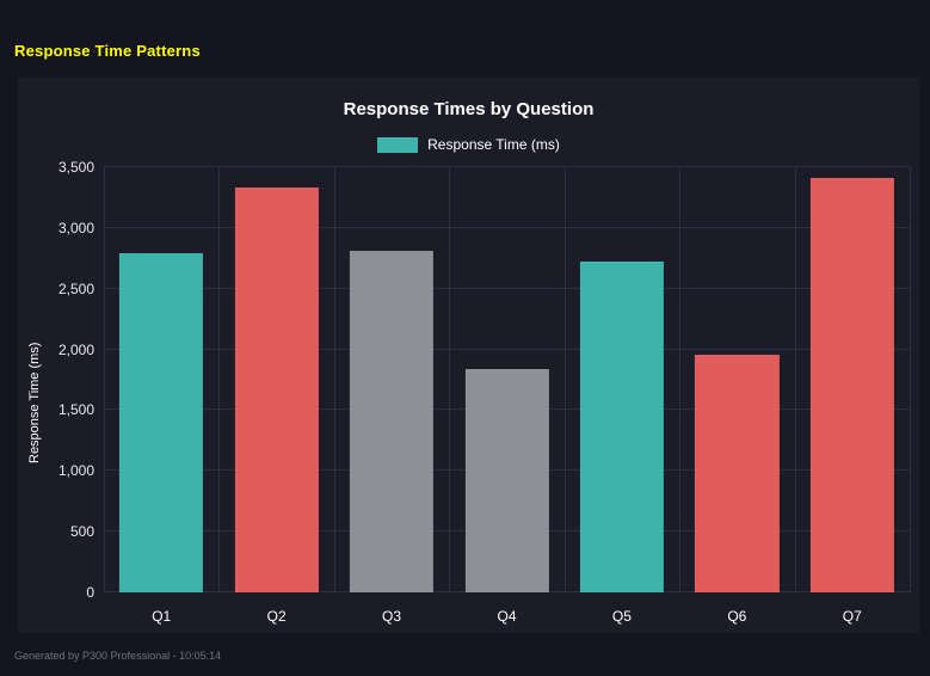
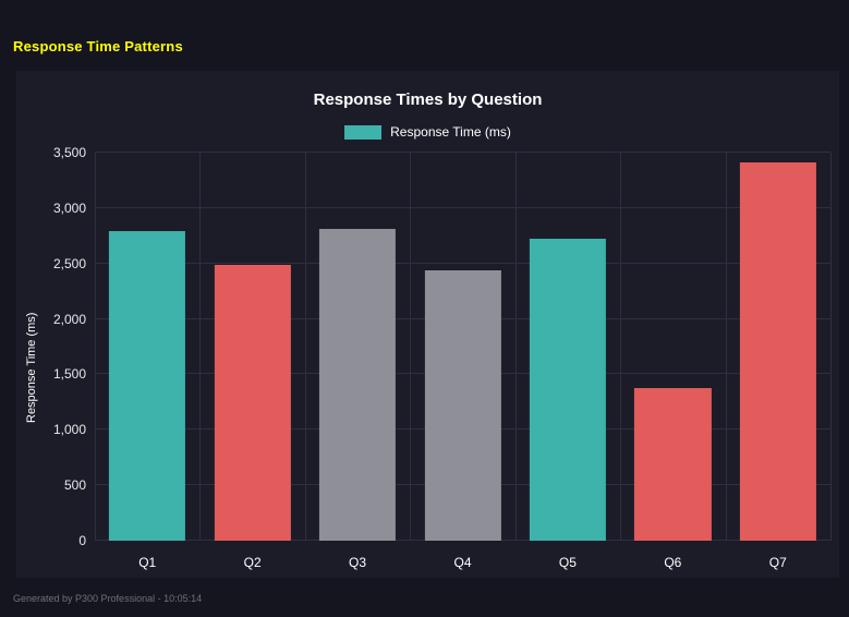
Q2: 3330 -> 2490
Q4: 1840 -> 2440
Q6: 1960 -> 1380
